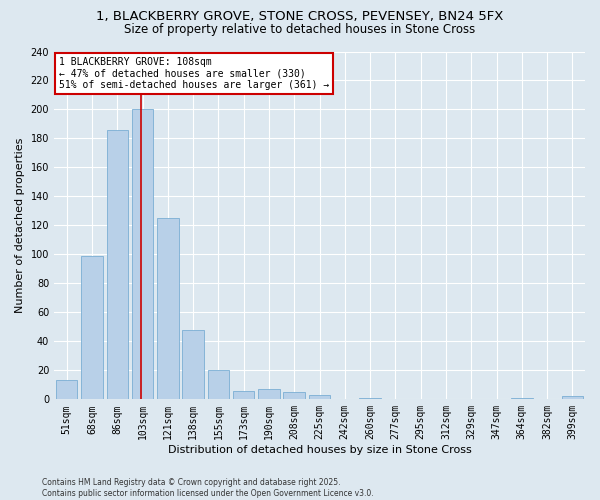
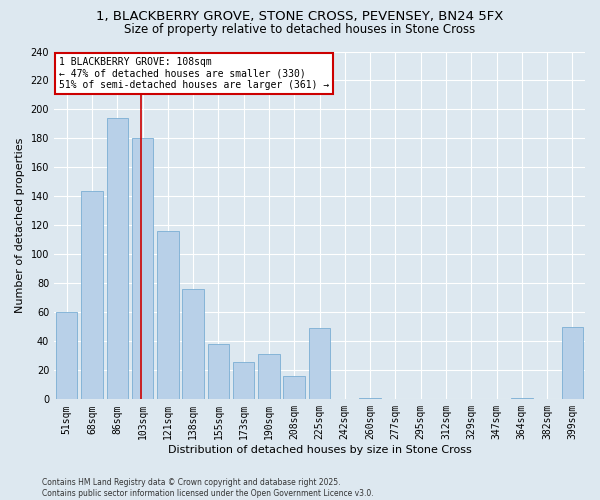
51sqm: 13 -> 60
68sqm: 99 -> 144
86sqm: 186 -> 194
103sqm: 200 -> 180
121sqm: 125 -> 116
138sqm: 48 -> 76
155sqm: 20 -> 38
173sqm: 6 -> 26
190sqm: 7 -> 31
208sqm: 5 -> 16
225sqm: 3 -> 49
399sqm: 2 -> 50
